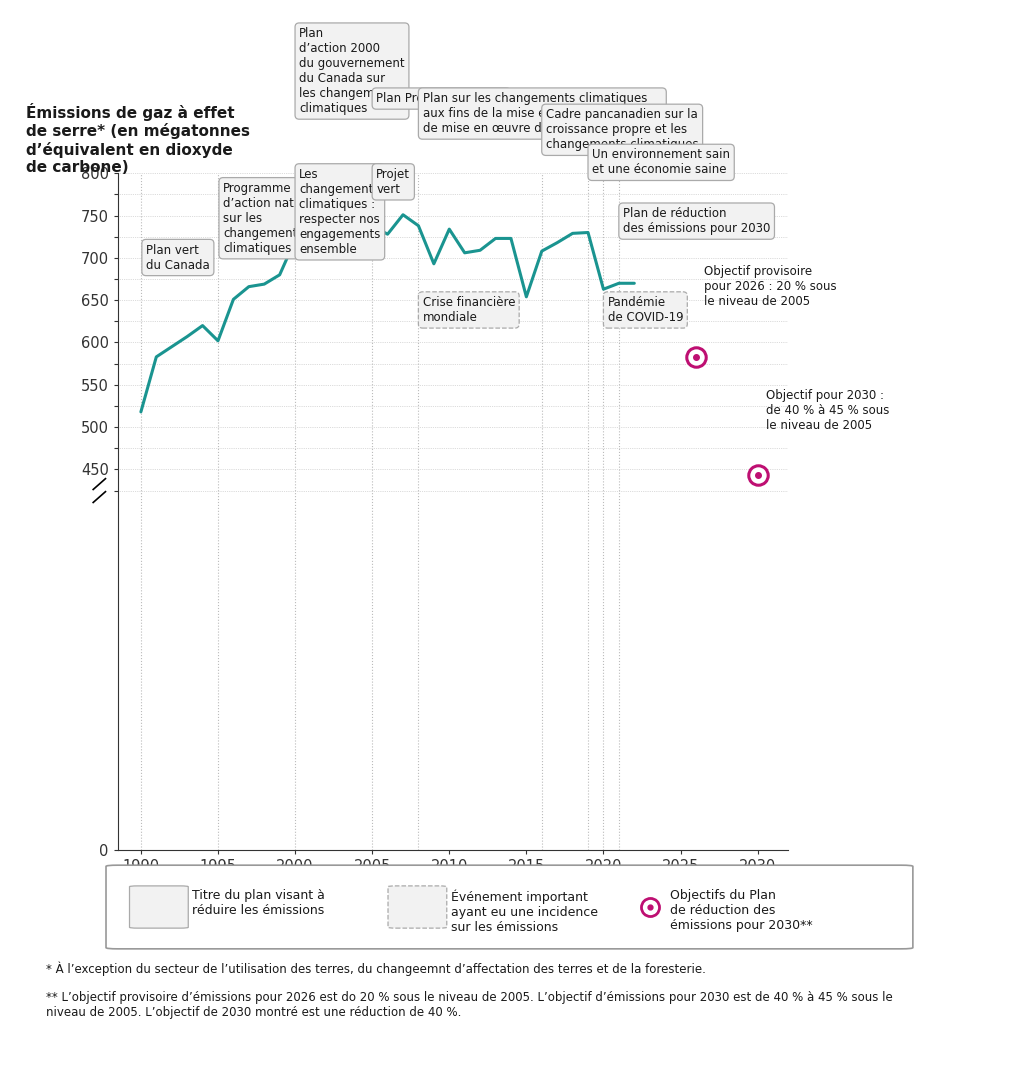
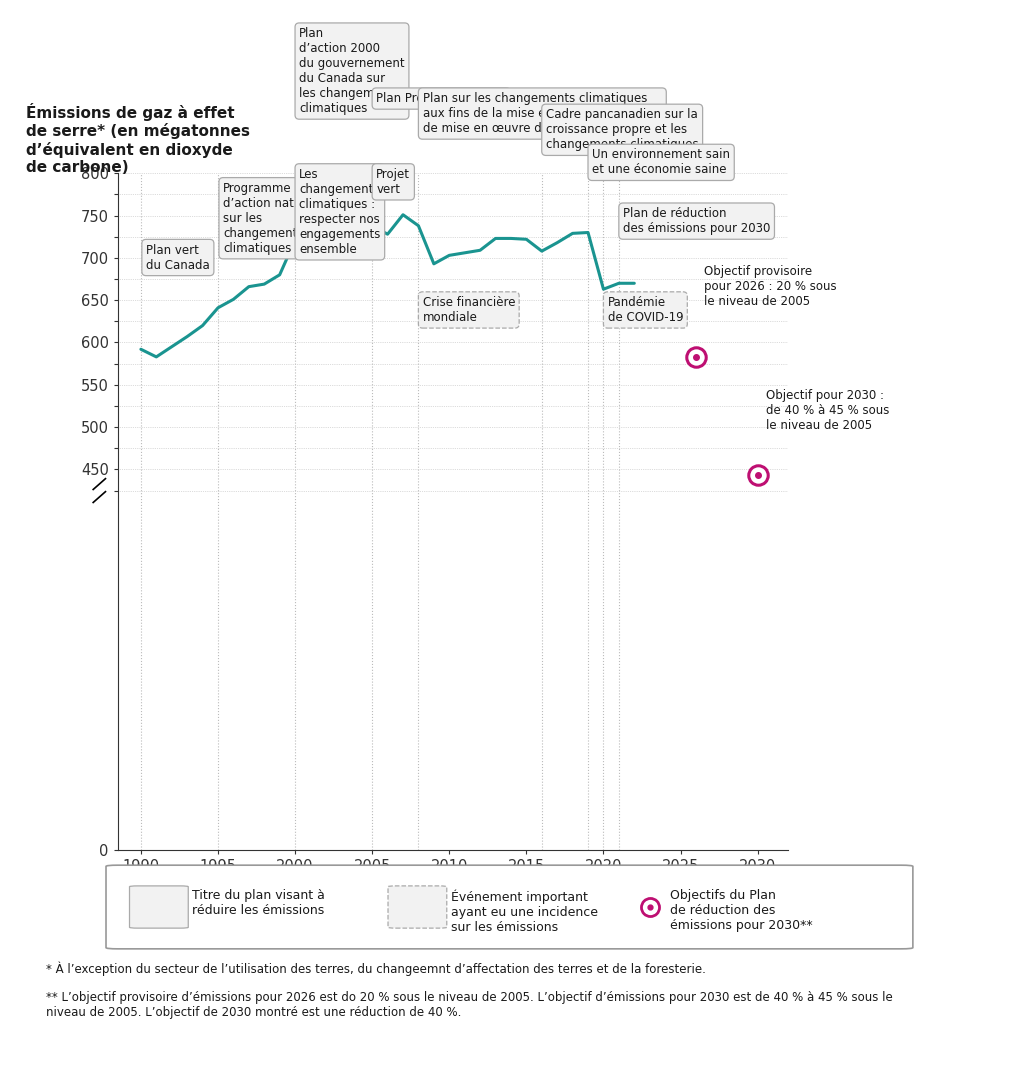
1990: 518 -> 592
1995: 602 -> 641
2010: 734 -> 703
2015: 654 -> 722
